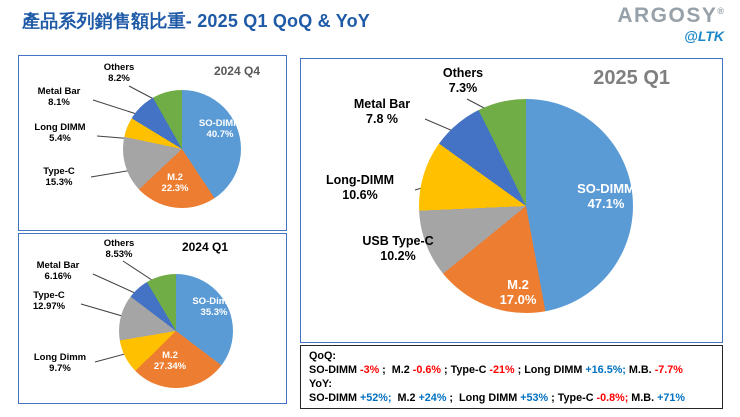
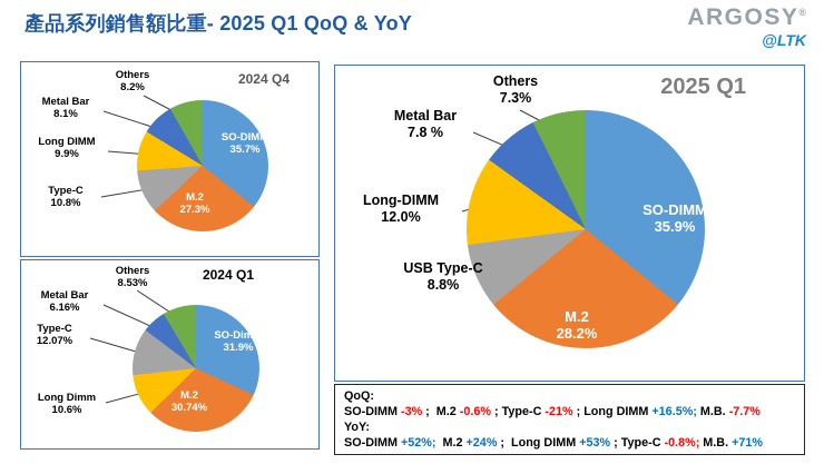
2024 Q4/SO-DIMM: 40.7% -> 35.7%
2024 Q4/M.2: 22.3% -> 27.3%
2024 Q4/Type-C: 15.3% -> 10.8%
2024 Q4/Long DIMM: 5.4% -> 9.9%
2024 Q1/SO-Dimm: 35.3% -> 31.9%
2024 Q1/M.2: 27.34% -> 30.74%
2024 Q1/Long Dimm: 9.7% -> 10.6%
2024 Q1/Type-C: 12.97% -> 12.07%
2025 Q1/SO-DIMM: 47.1% -> 35.9%
2025 Q1/M.2: 17.0% -> 28.2%
2025 Q1/USB Type-C: 10.2% -> 8.8%
2025 Q1/Long-DIMM: 10.6% -> 12.0%
